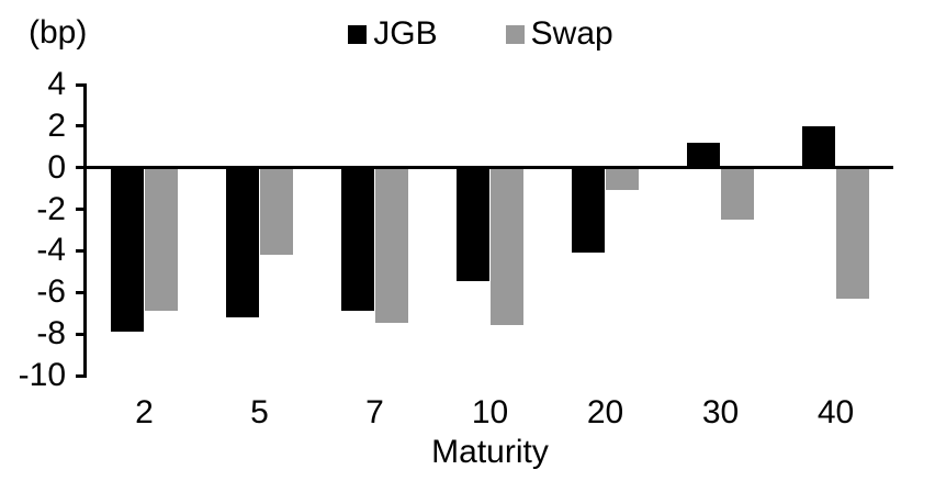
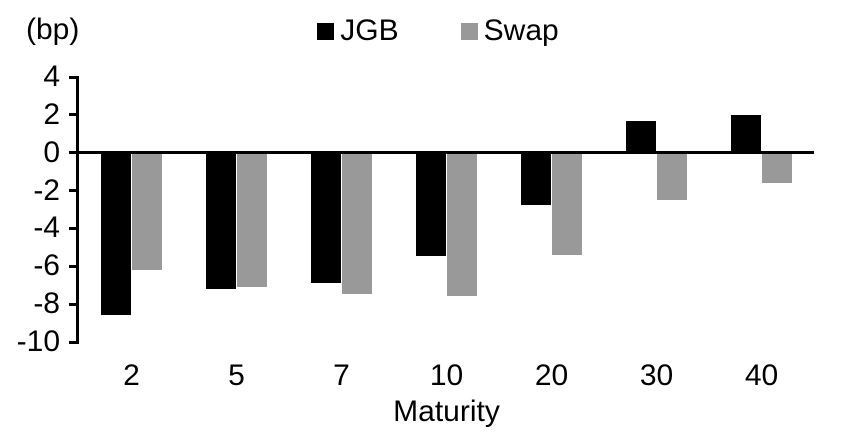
JGB/2: -7.8 -> -8.5
Swap/2: -6.8 -> -6.1
Swap/5: -4.1 -> -7.0
JGB/20: -4.0 -> -2.7
Swap/20: -1.0 -> -5.3
JGB/30: 1.2 -> 1.7
Swap/40: -6.2 -> -1.5
